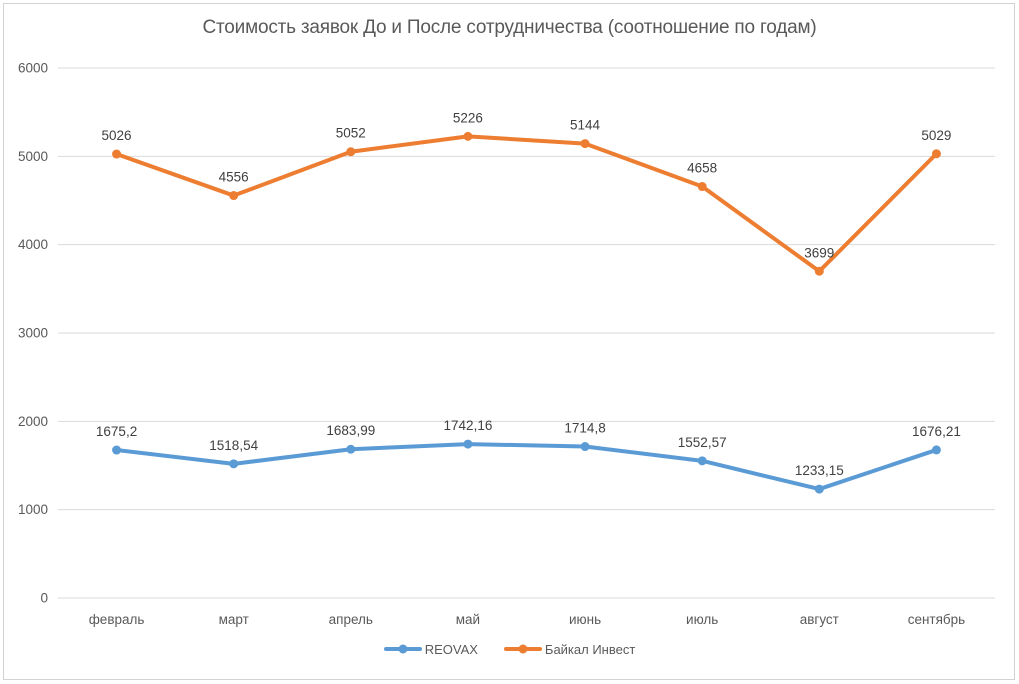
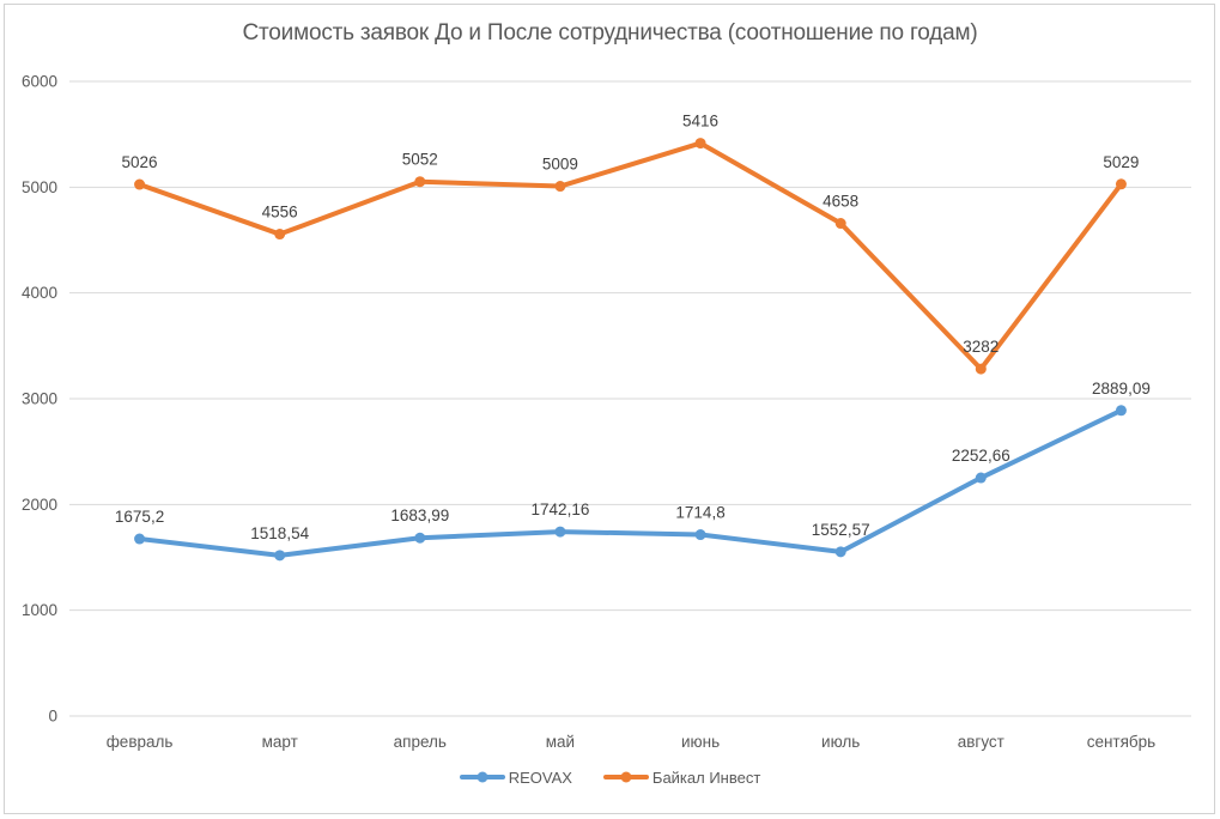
Байкал Инвест/май: 5226 -> 5009
Байкал Инвест/июнь: 5144 -> 5416
REOVAX/август: 1233,15 -> 2252,66
Байкал Инвест/август: 3699 -> 3282
REOVAX/сентябрь: 1676,21 -> 2889,09
